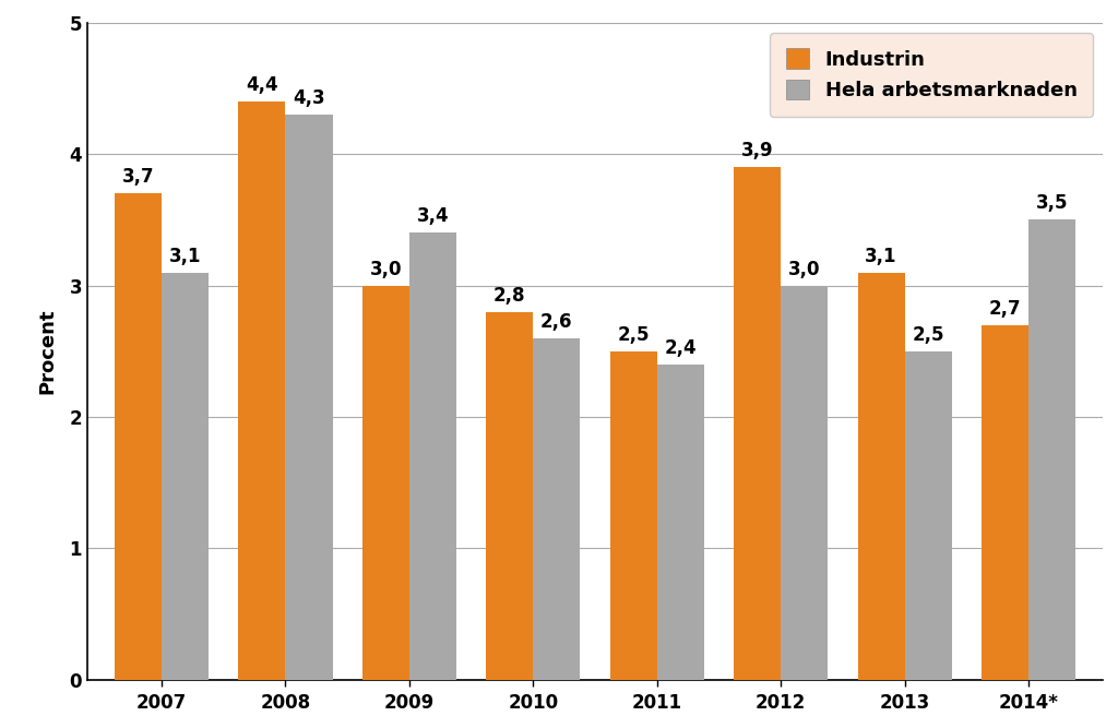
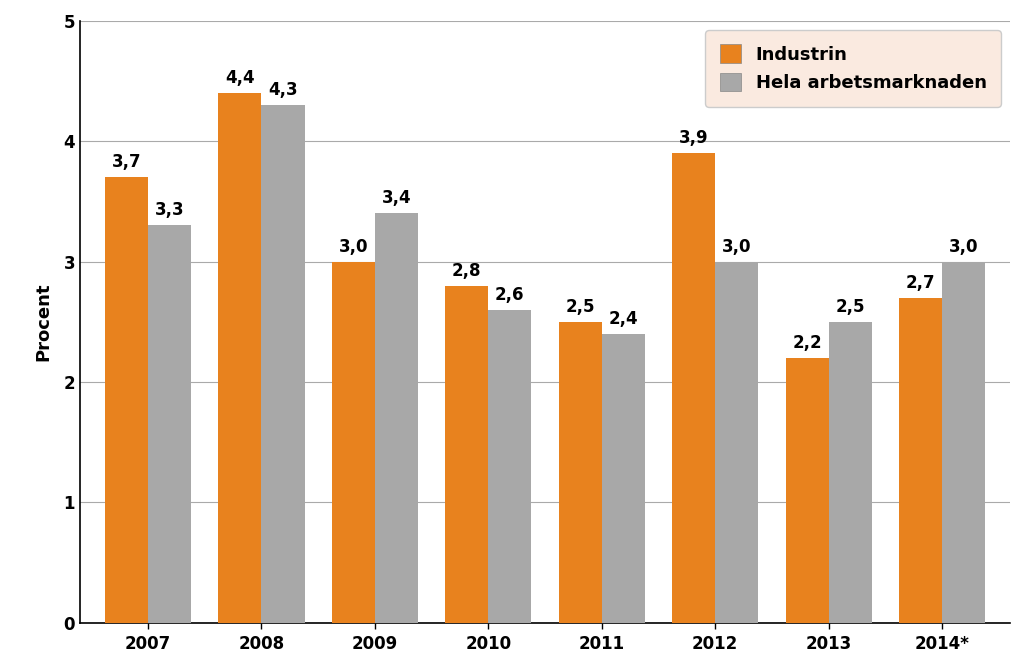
Hela arbetsmarknaden/2007: 3,1 -> 3,3
Industrin/2013: 3,1 -> 2,2
Hela arbetsmarknaden/2014*: 3,5 -> 3,0
